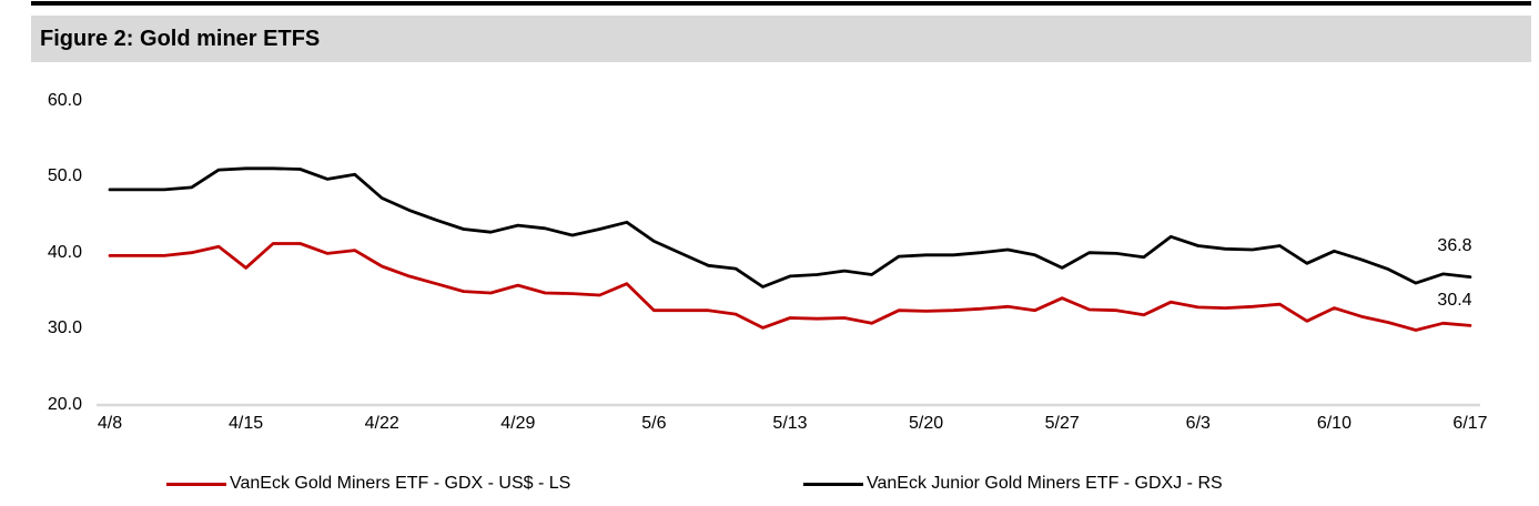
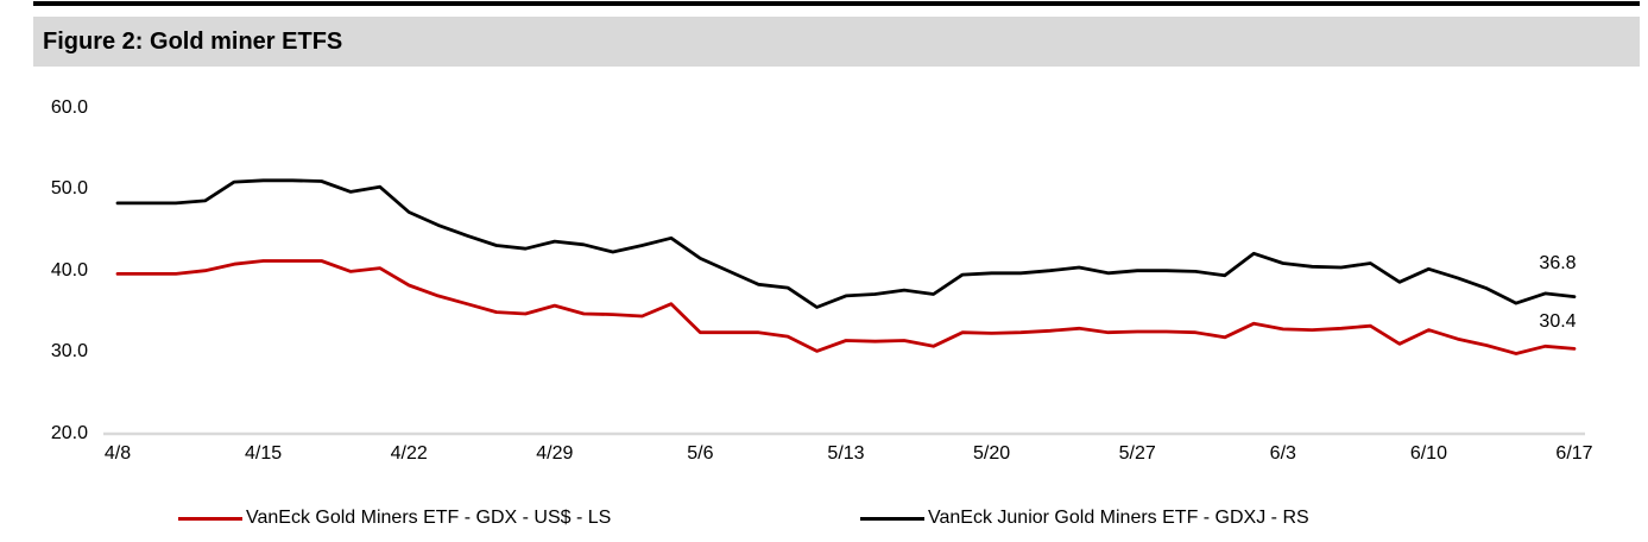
VanEck Gold Miners ETF - GDX - US$ - LS/4/15: 38 -> 41
VanEck Gold Miners ETF - GDX - US$ - LS/5/27: 34 -> 32
VanEck Junior Gold Miners ETF - GDXJ - RS/5/27: 38 -> 40
